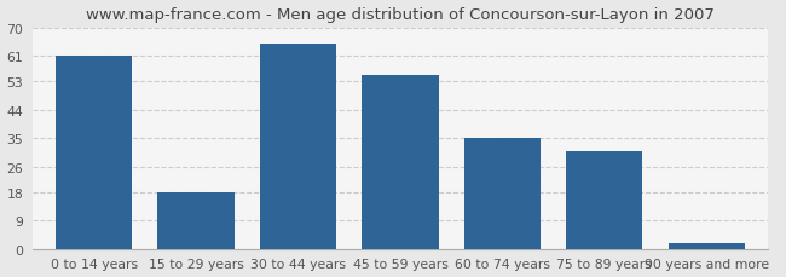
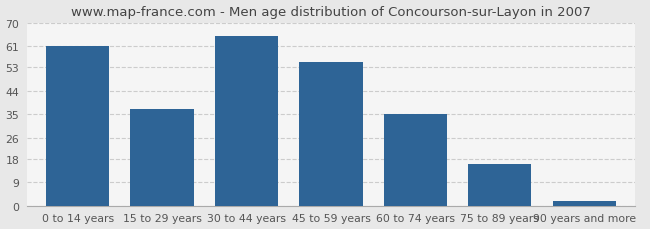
15 to 29 years: 18 -> 37
75 to 89 years: 31 -> 16
